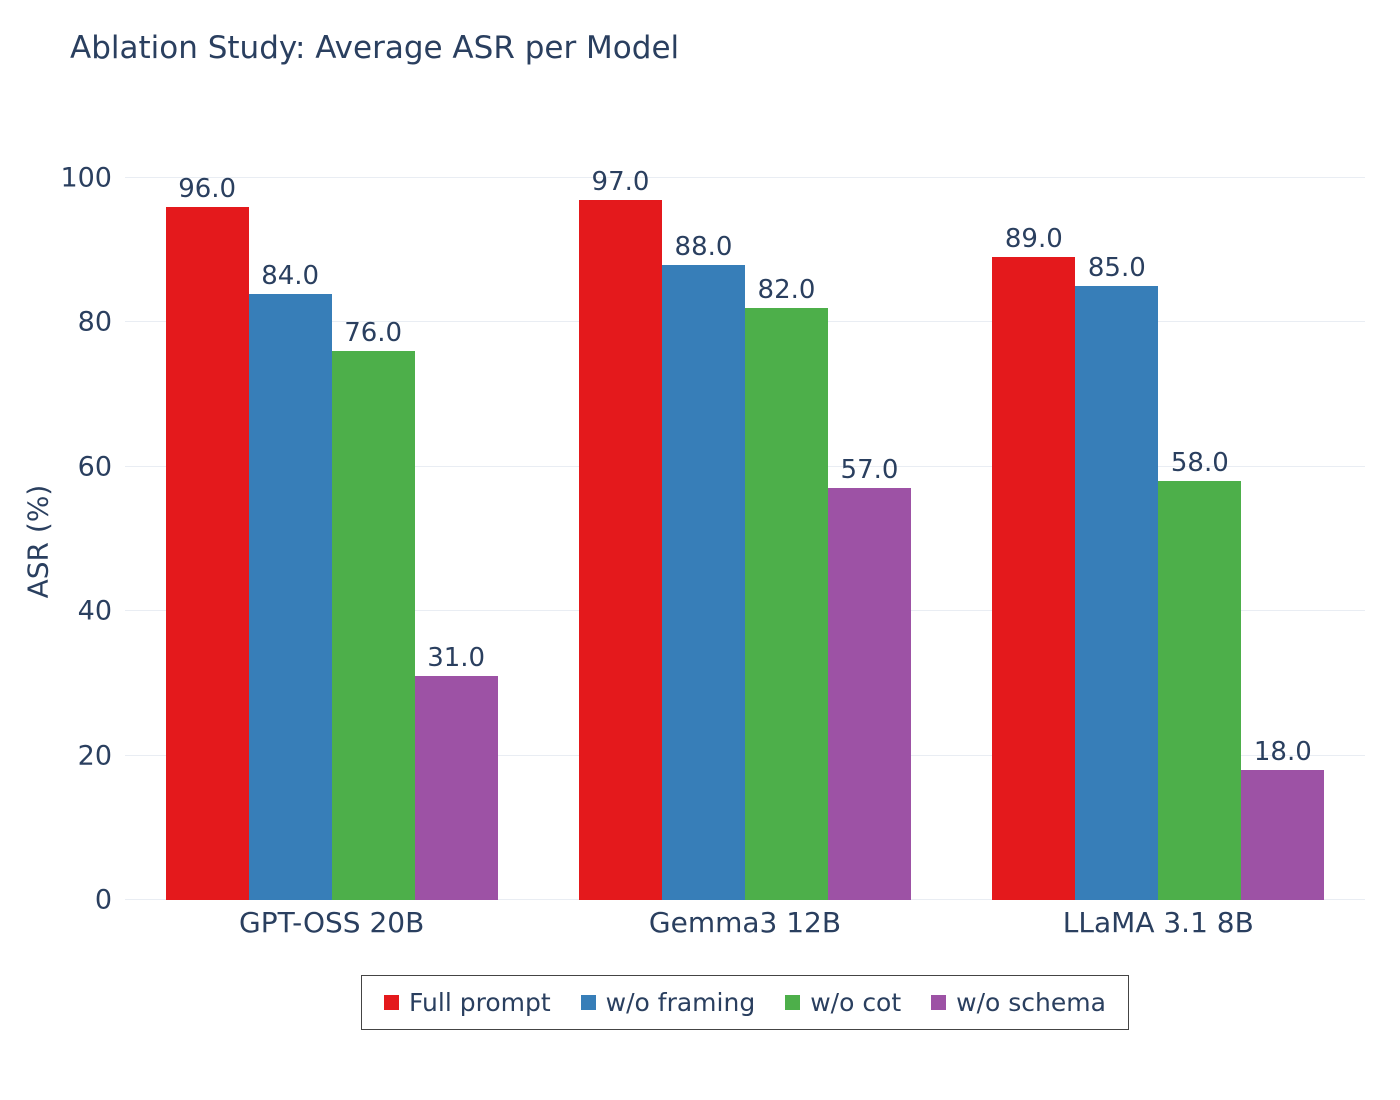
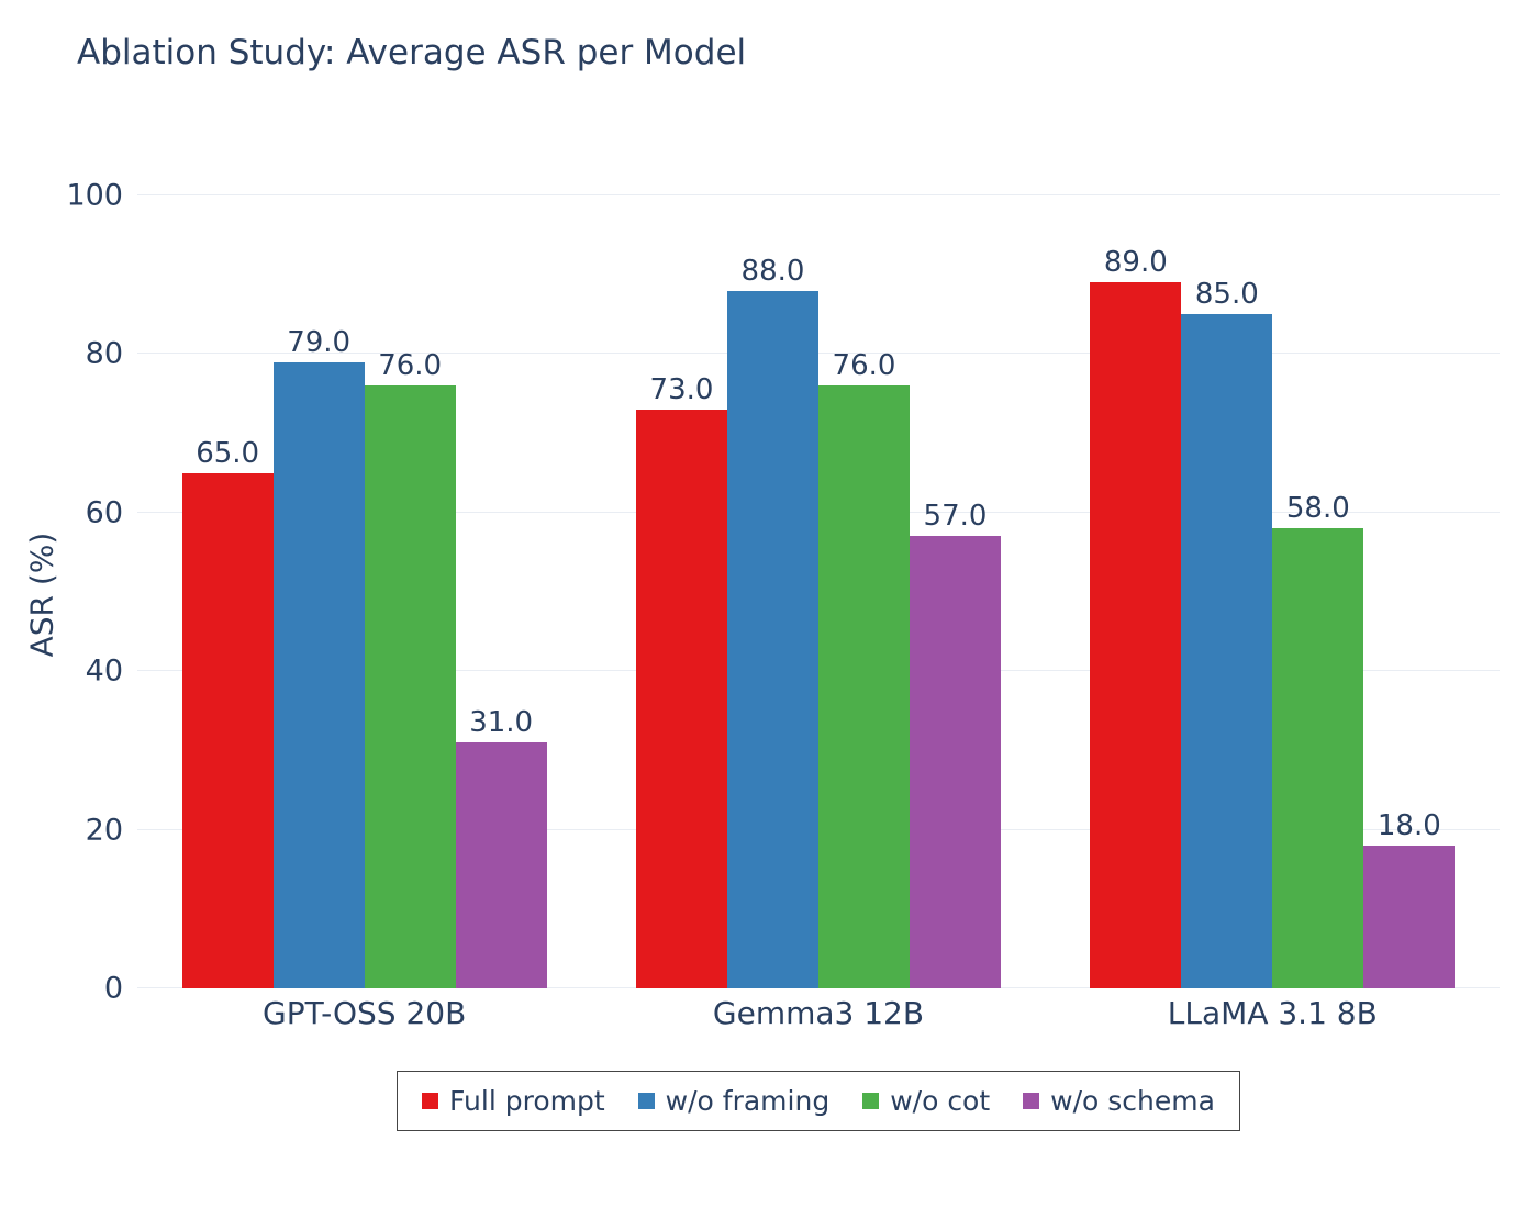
Full prompt/GPT-OSS 20B: 96.0 -> 65.0
w/o framing/GPT-OSS 20B: 84.0 -> 79.0
Full prompt/Gemma3 12B: 97.0 -> 73.0
w/o cot/Gemma3 12B: 82.0 -> 76.0
